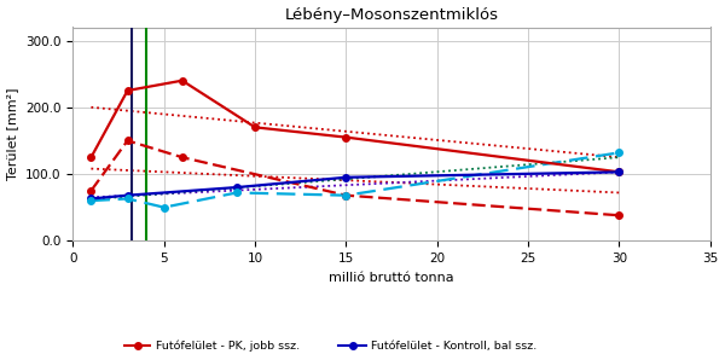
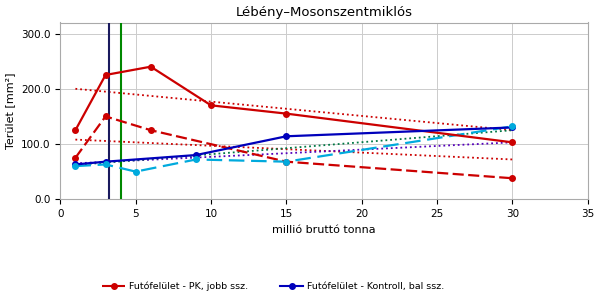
Futófelület - Kontroll, bal ssz./15: 95 -> 114
Futófelület - Kontroll, bal ssz./30: 103 -> 130
